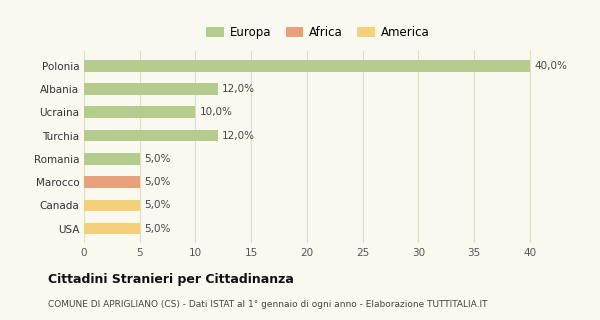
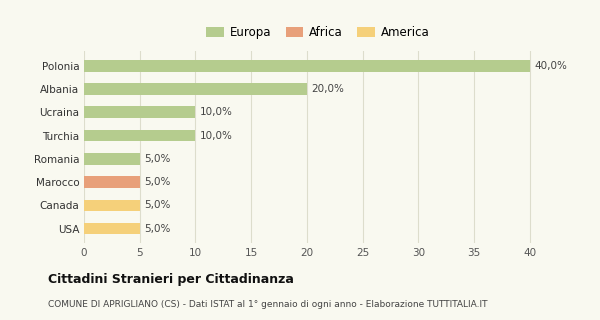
Albania: 12,0% -> 20,0%
Turchia: 12,0% -> 10,0%
